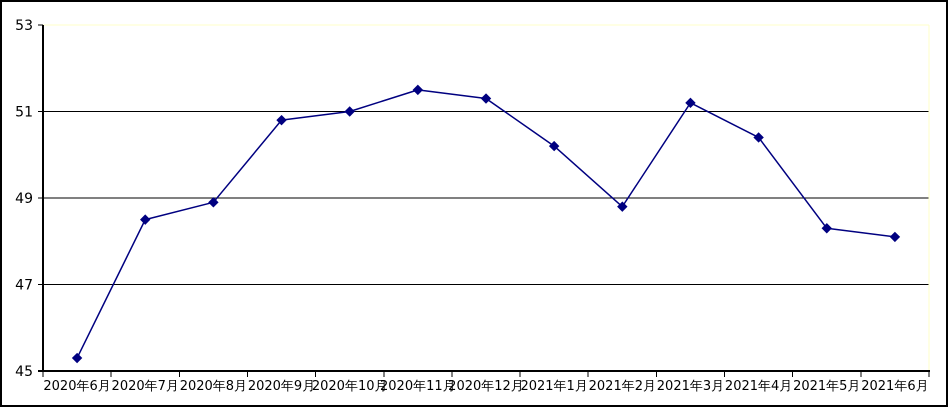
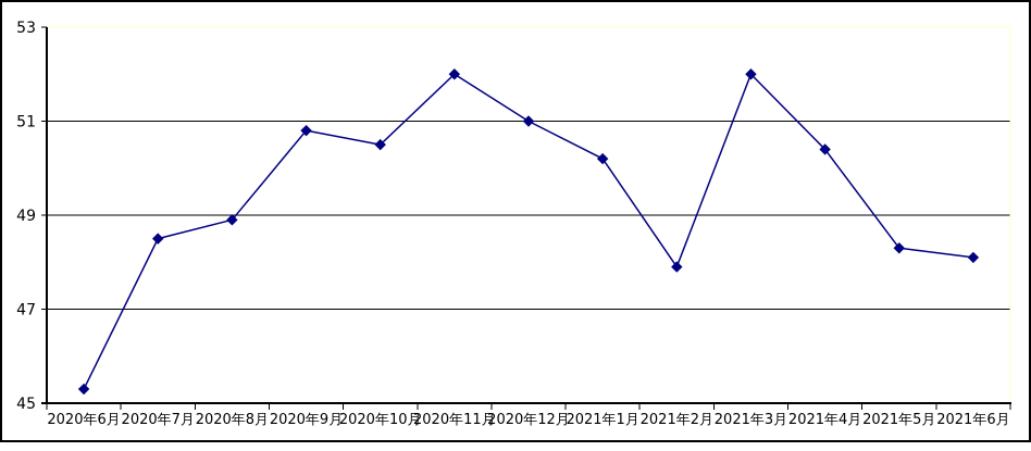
2020年10月: 51.0 -> 50.5
2020年11月: 51.5 -> 52.0
2020年12月: 51.3 -> 51.0
2021年2月: 48.8 -> 47.9
2021年3月: 51.2 -> 52.0
